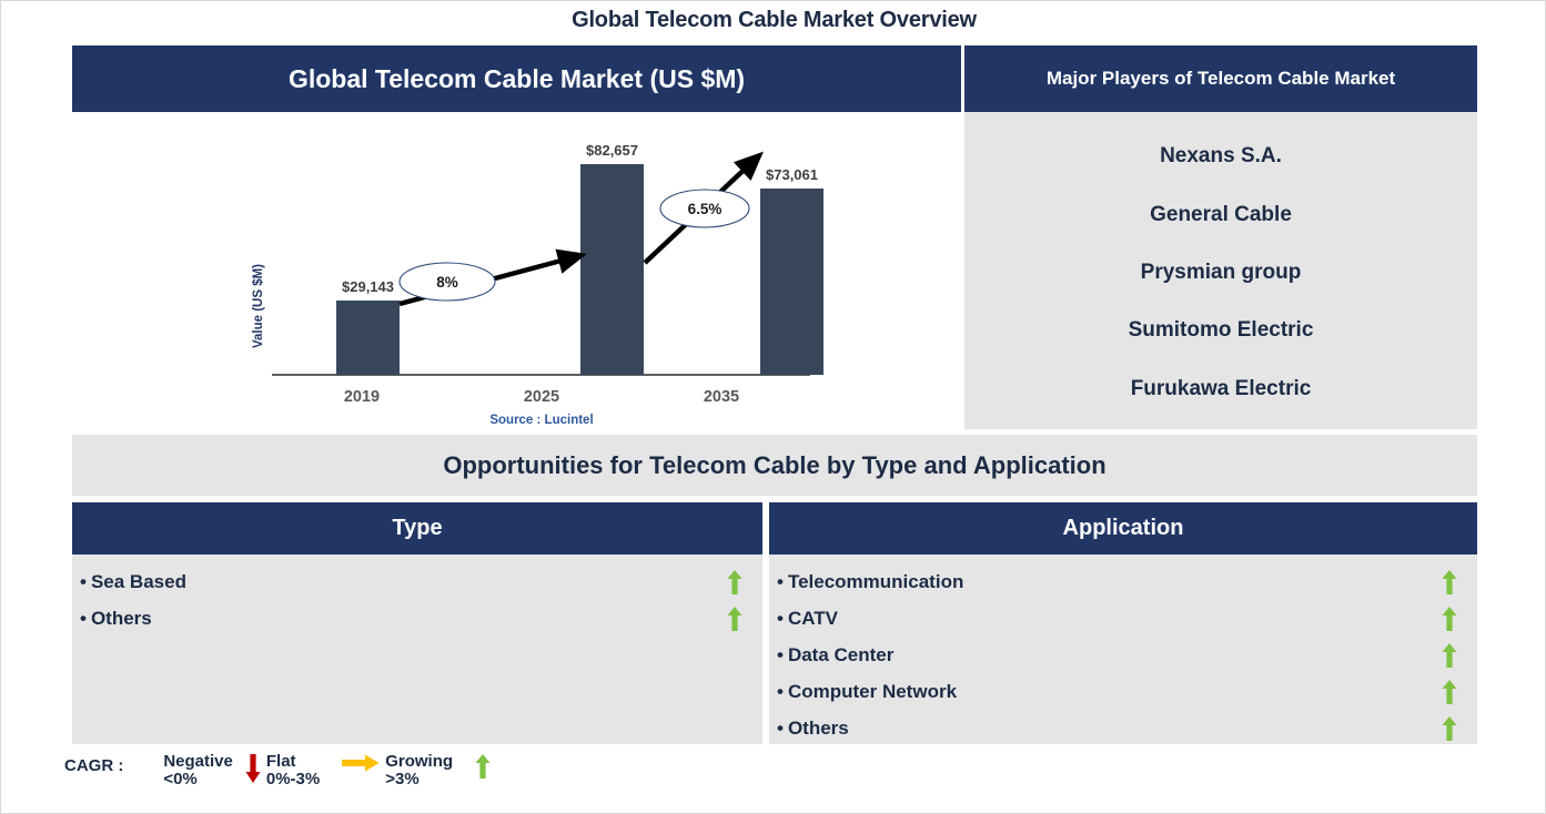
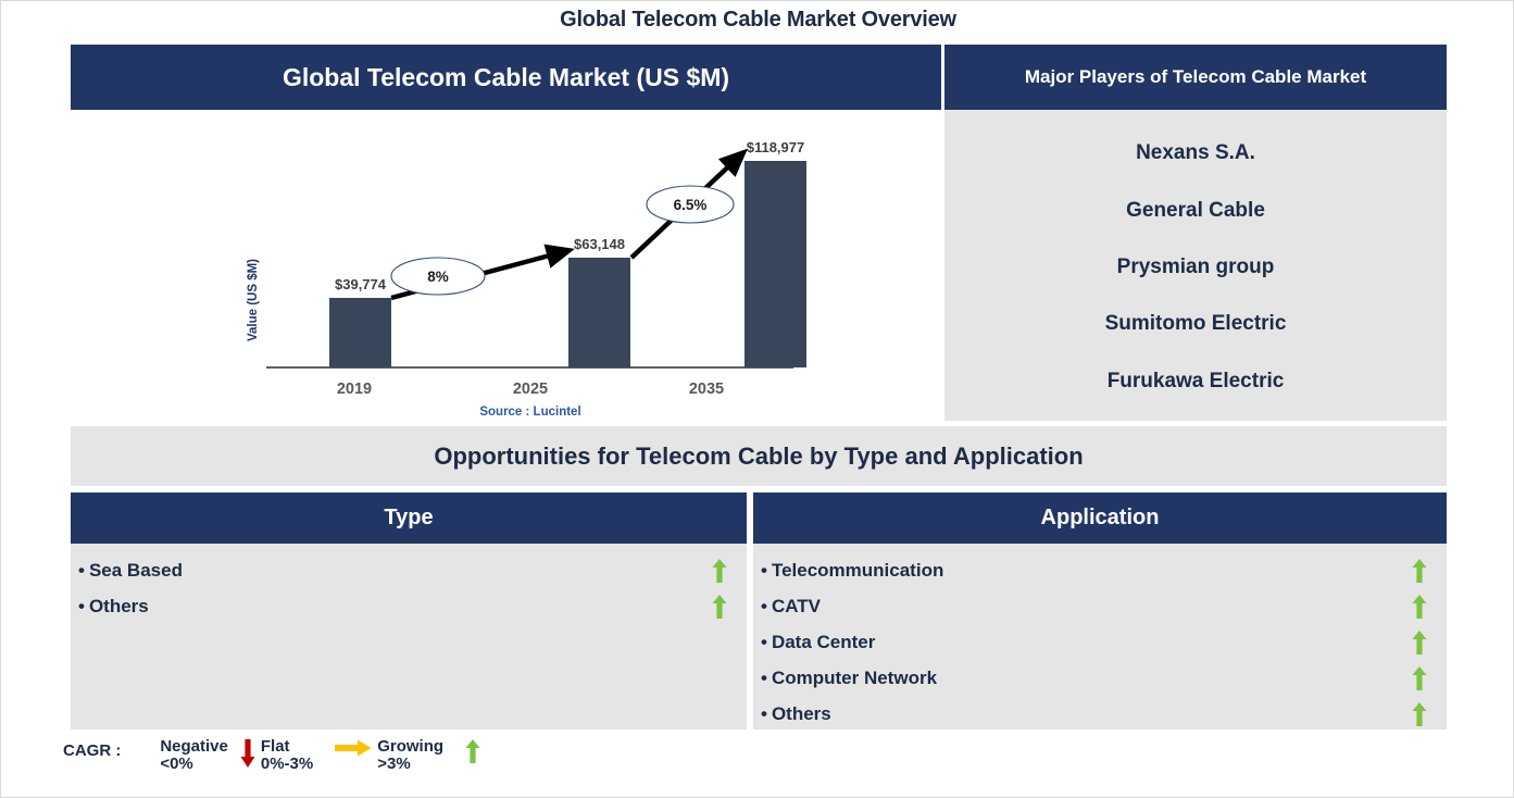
2019: $29,143 -> $39,774
2025: $82,657 -> $63,148
2035: $73,061 -> $118,977
